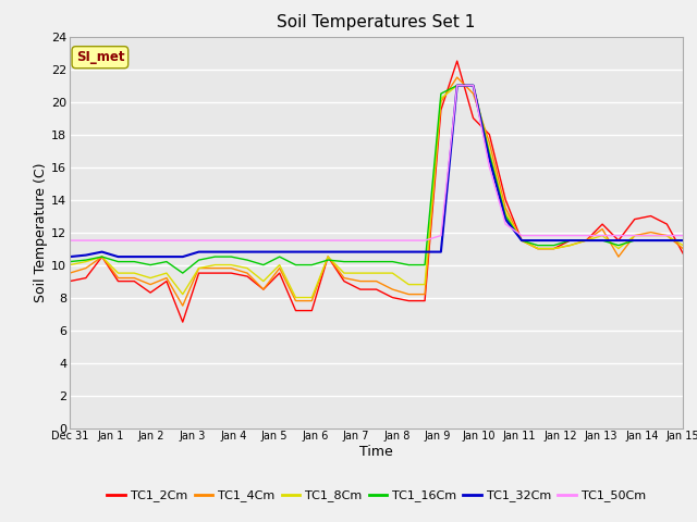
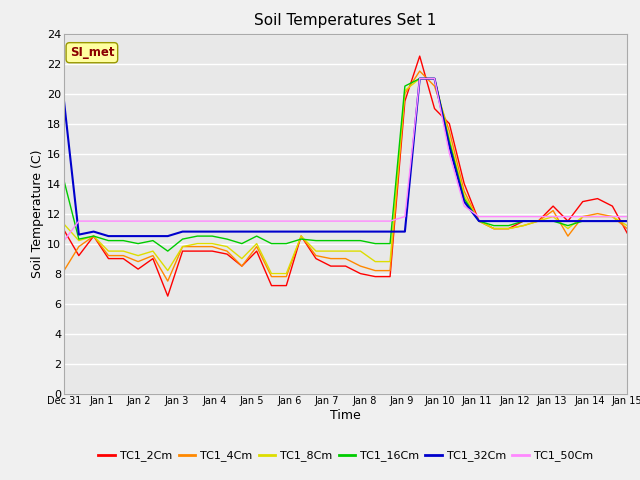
TC1_2Cm/Dec 31: 9.0 -> 10.9
TC1_4Cm/Dec 31: 9.5 -> 8.2
TC1_8Cm/Dec 31: 10.0 -> 11.3
TC1_16Cm/Dec 31: 10.2 -> 14.2
TC1_32Cm/Dec 31: 10.5 -> 19.5
TC1_50Cm/Dec 31: 11.5 -> 10.2
